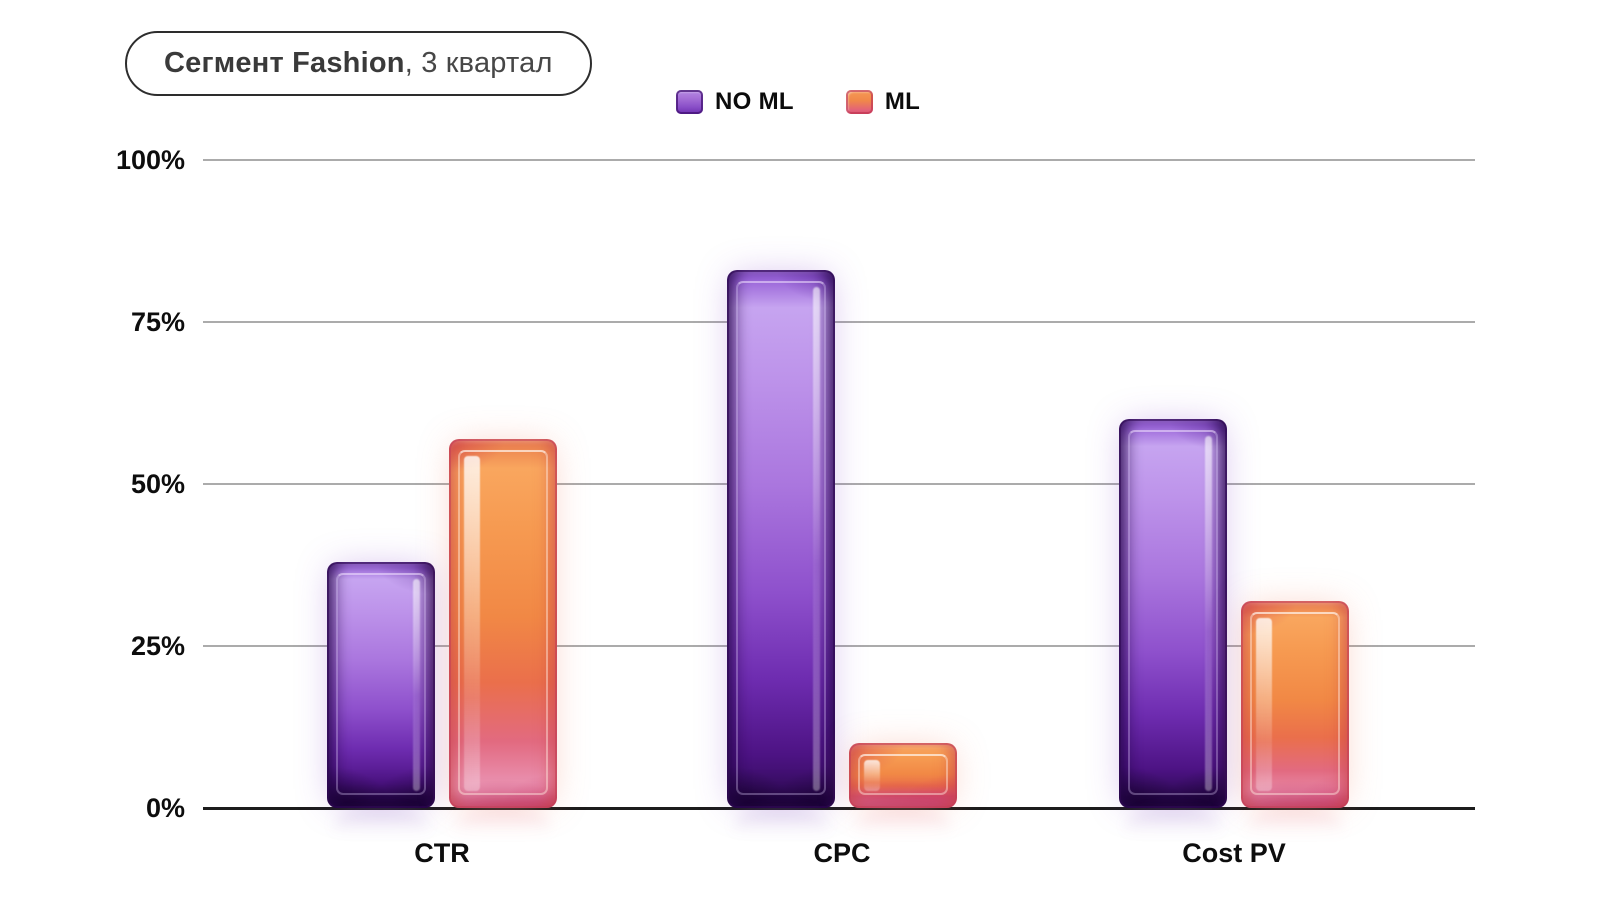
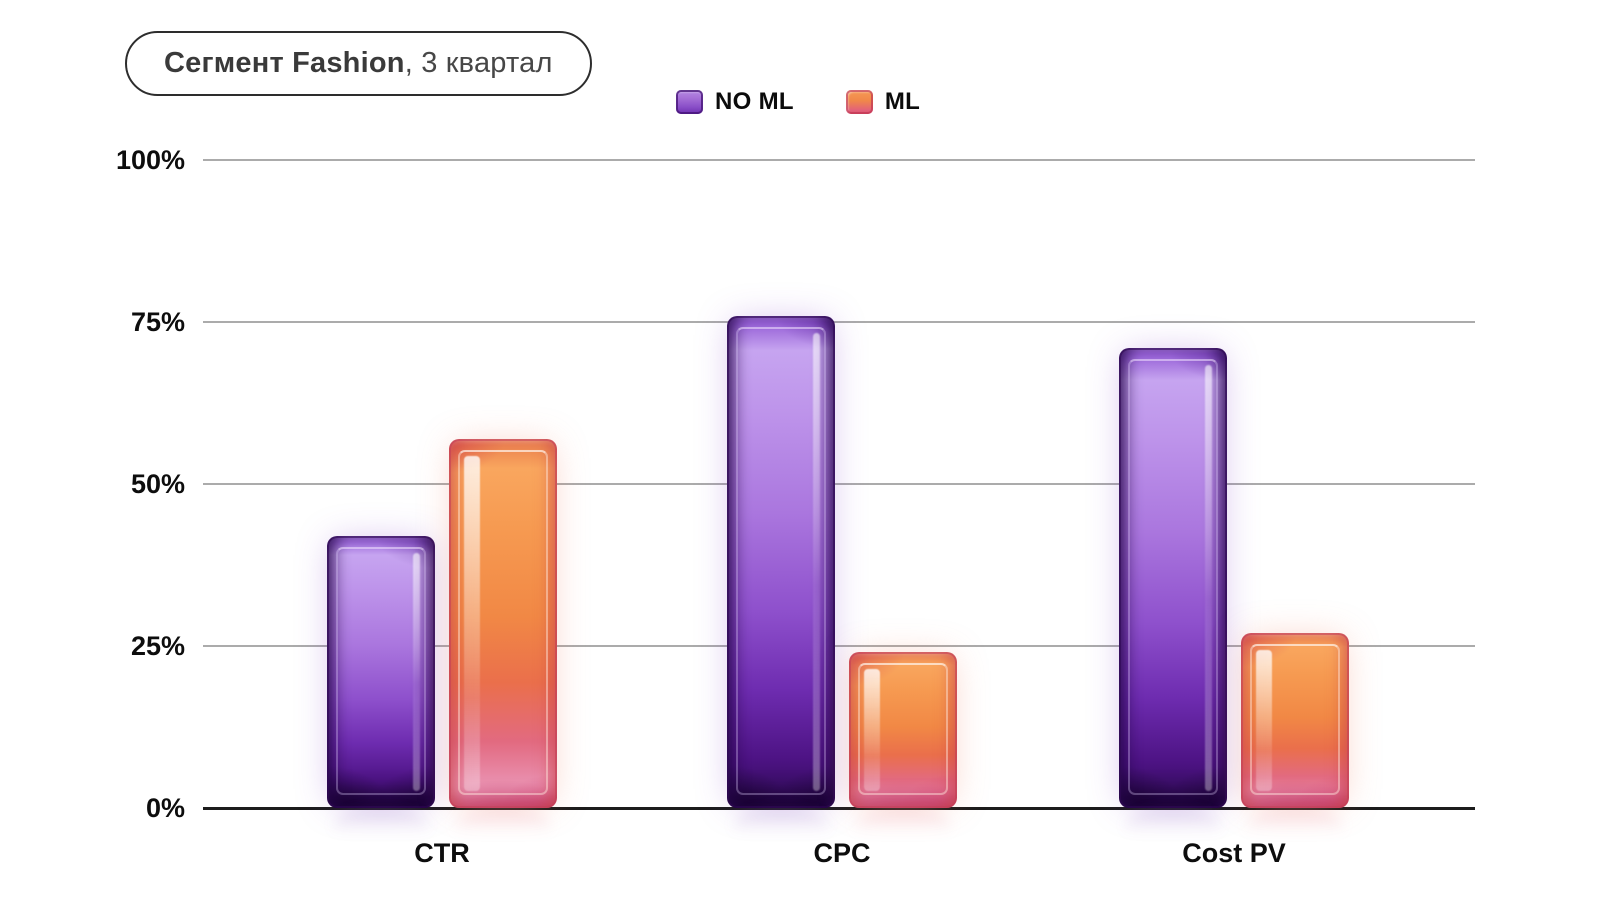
NO ML/CTR: 38% -> 42%
NO ML/CPC: 83% -> 76%
ML/CPC: 10% -> 24%
NO ML/Cost PV: 60% -> 71%
ML/Cost PV: 32% -> 27%
